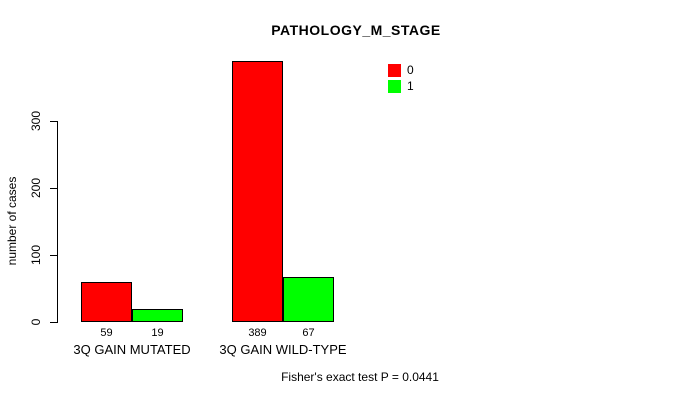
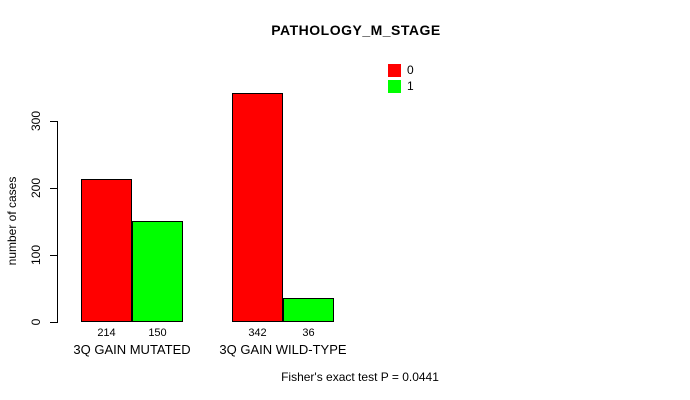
0/3Q GAIN MUTATED: 59 -> 214
1/3Q GAIN MUTATED: 19 -> 150
0/3Q GAIN WILD-TYPE: 389 -> 342
1/3Q GAIN WILD-TYPE: 67 -> 36
